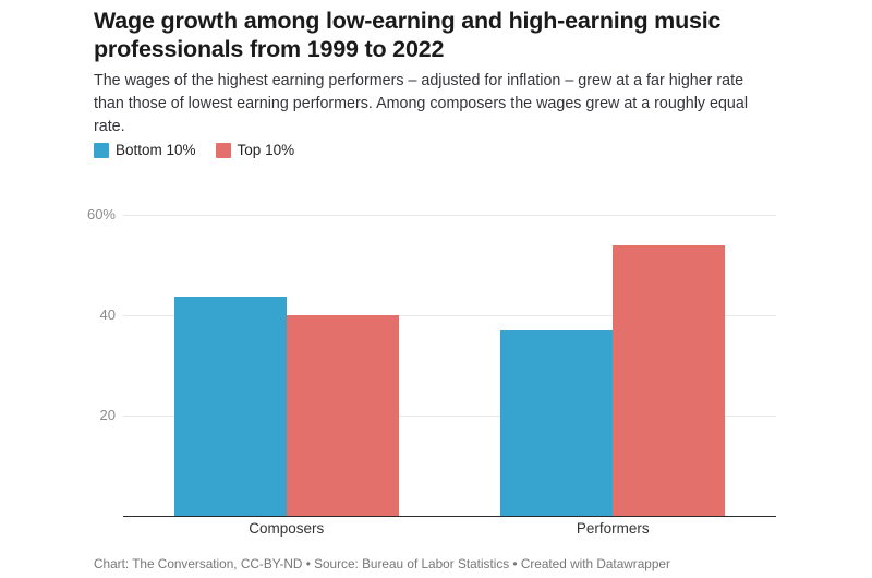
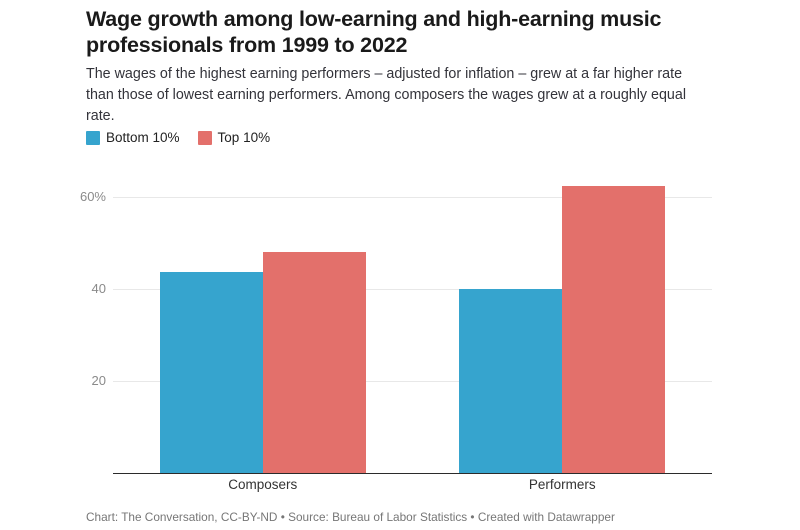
Top 10%/Composers: 40% -> 48%
Bottom 10%/Performers: 37% -> 40%
Top 10%/Performers: 54% -> 62%
